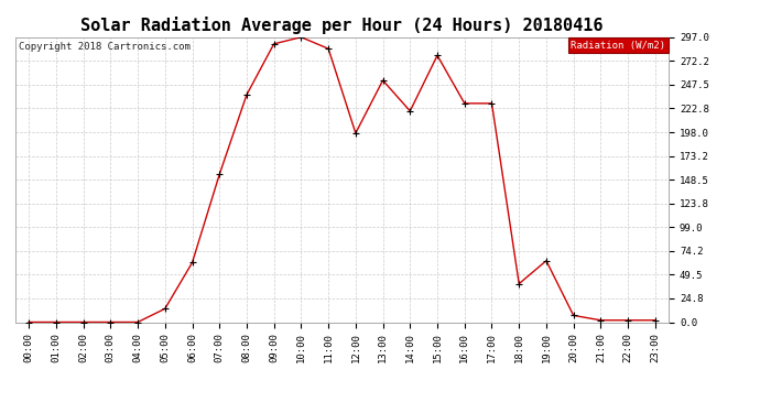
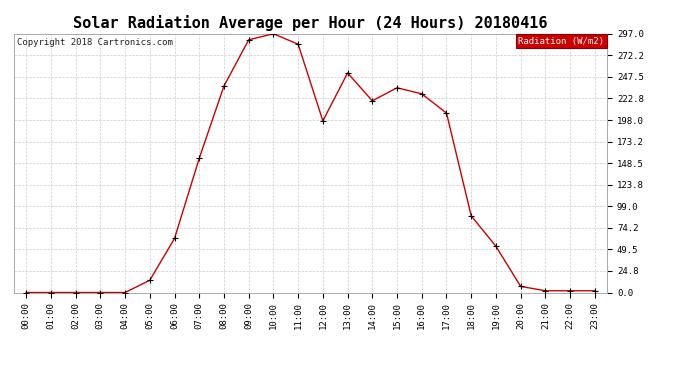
15:00: 278 -> 235
17:00: 228 -> 206
18:00: 40 -> 88
19:00: 64 -> 53
